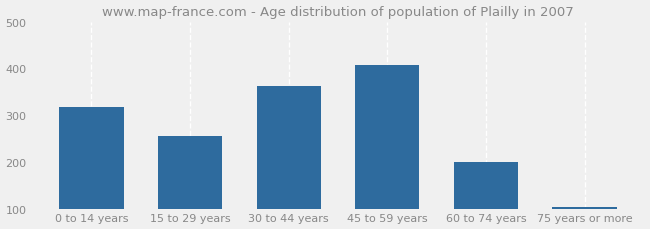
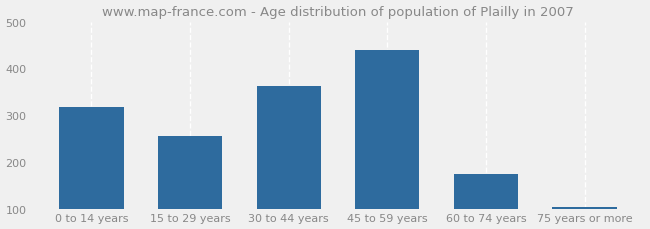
45 to 59 years: 406 -> 440
60 to 74 years: 199 -> 175
